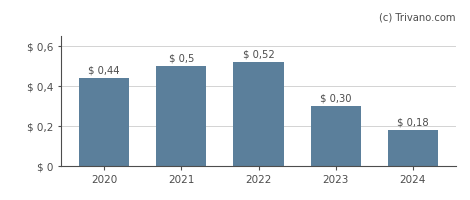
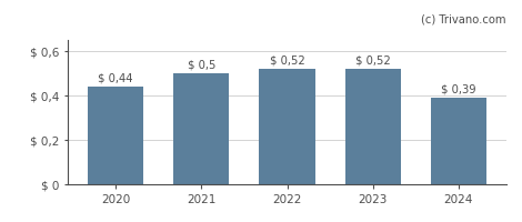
2023: 0,30 -> 0,52
2024: 0,18 -> 0,39
